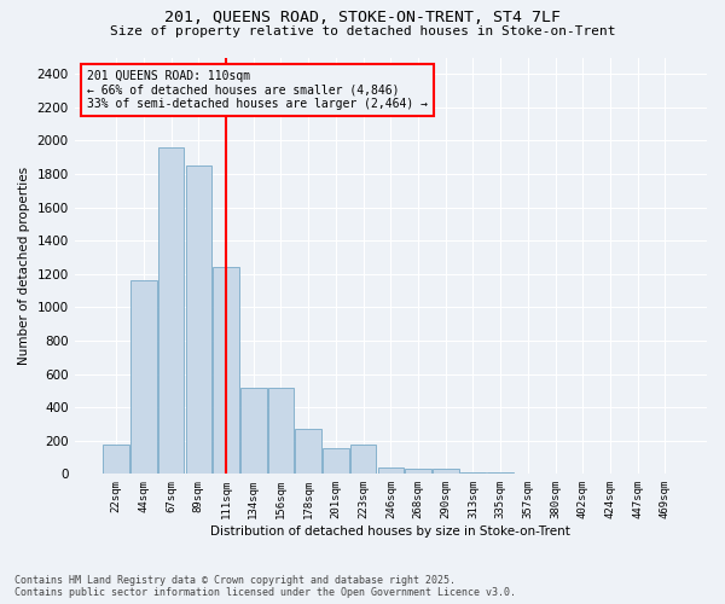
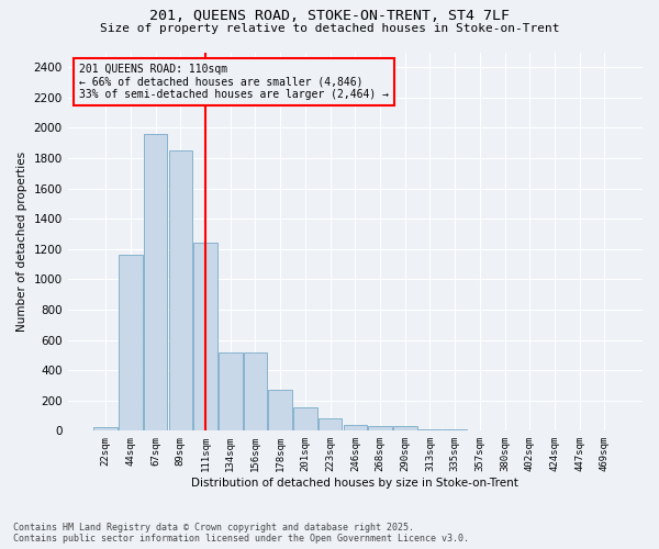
22sqm: 180 -> 20
223sqm: 180 -> 80
